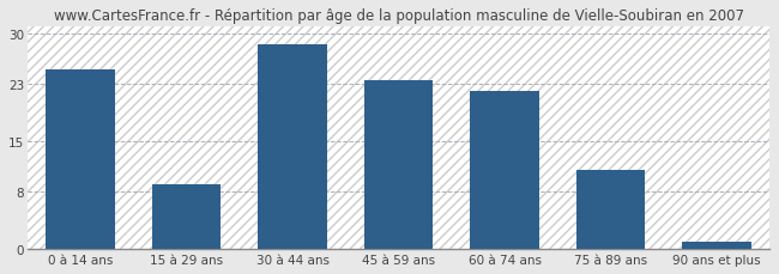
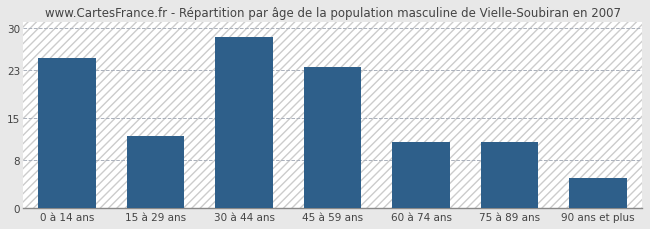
15 à 29 ans: 9.0 -> 12.0
60 à 74 ans: 22.0 -> 11.0
90 ans et plus: 1.0 -> 5.0
